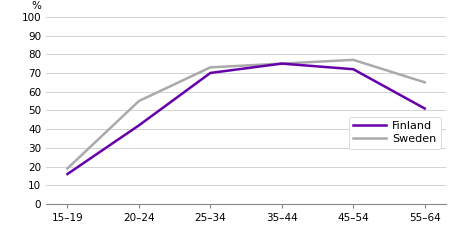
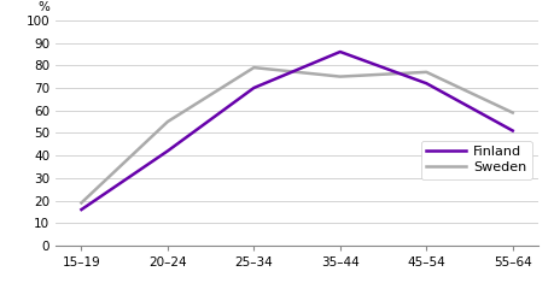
Sweden/25–34: 73 -> 79
Finland/35–44: 75 -> 86
Sweden/55–64: 65 -> 59
